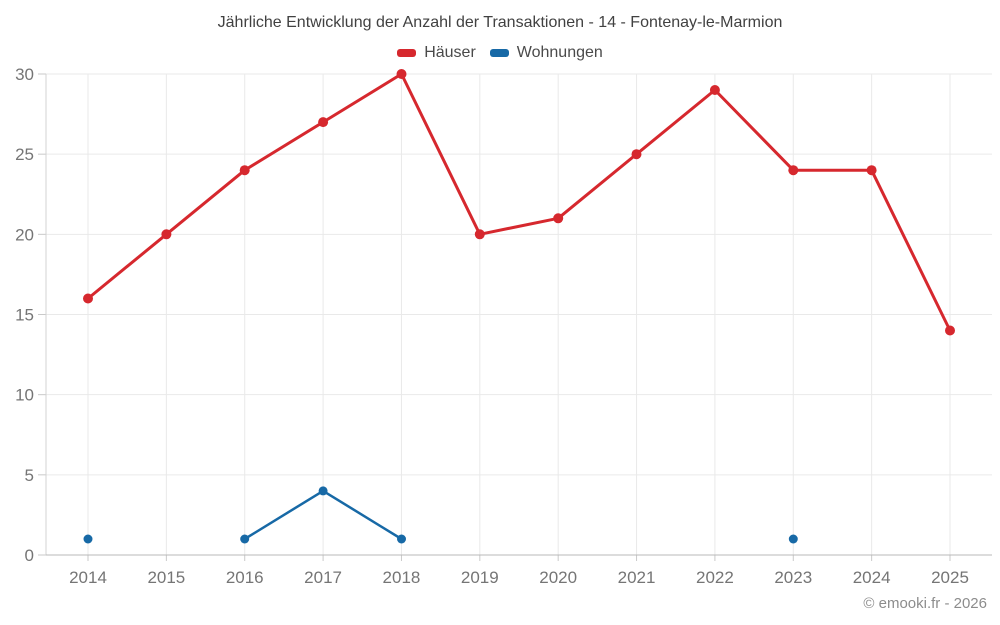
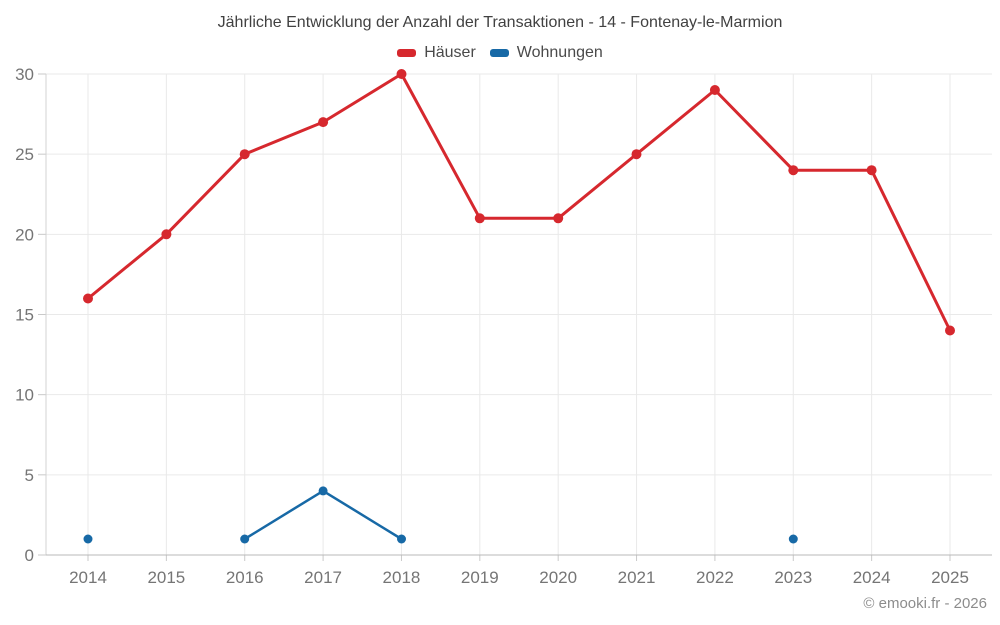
Häuser/2016: 24 -> 25
Häuser/2019: 20 -> 21
